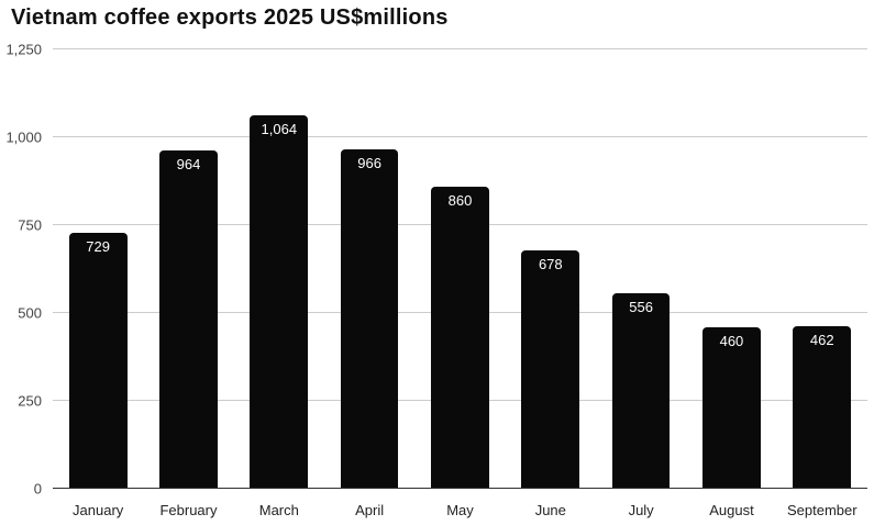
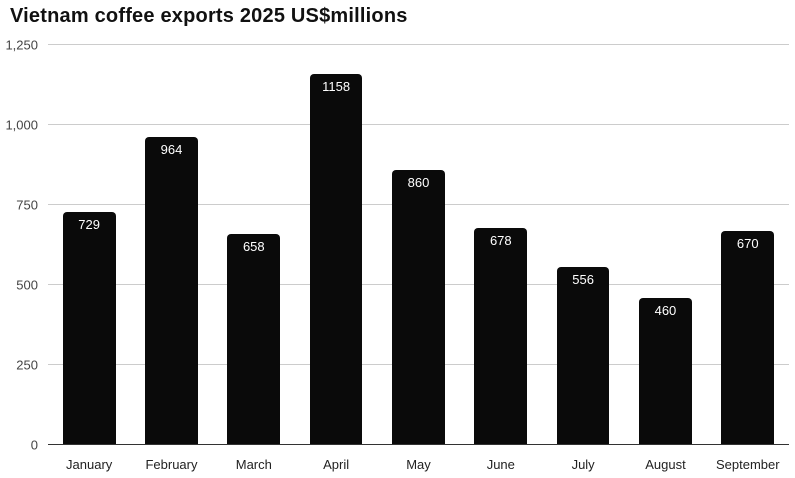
March: 1,064 -> 658
April: 966 -> 1158
September: 462 -> 670
